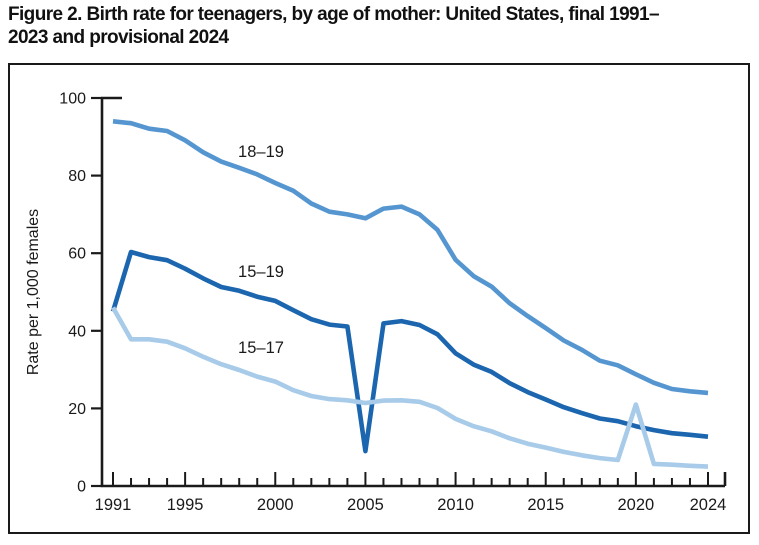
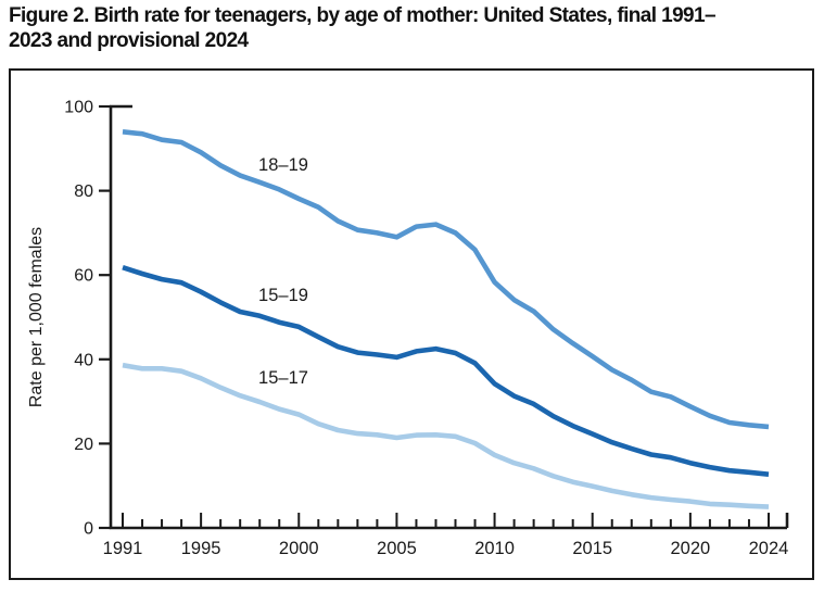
15–19/1991: 45 -> 62
15–17/1991: 46 -> 39
15–19/2005: 9 -> 40
15–17/2020: 21 -> 6
